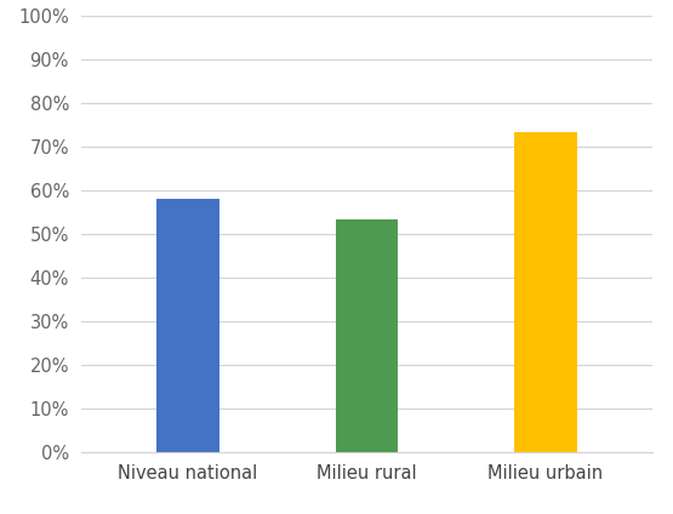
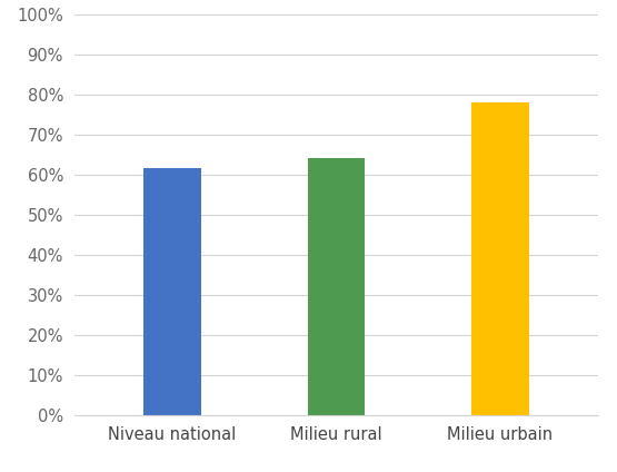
Niveau national: 58.0% -> 61.5%
Milieu rural: 53.4% -> 64.0%
Milieu urbain: 73.3% -> 78.0%
